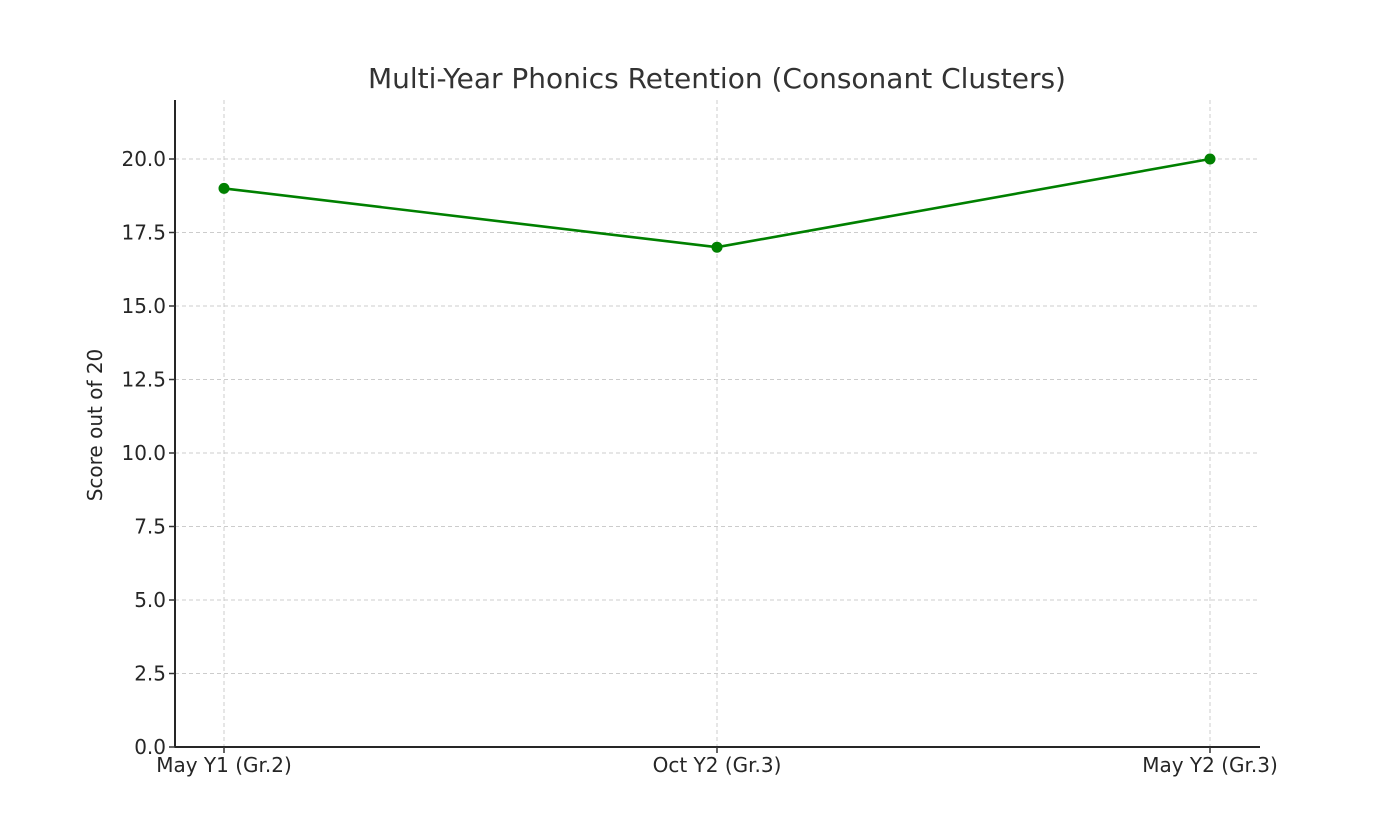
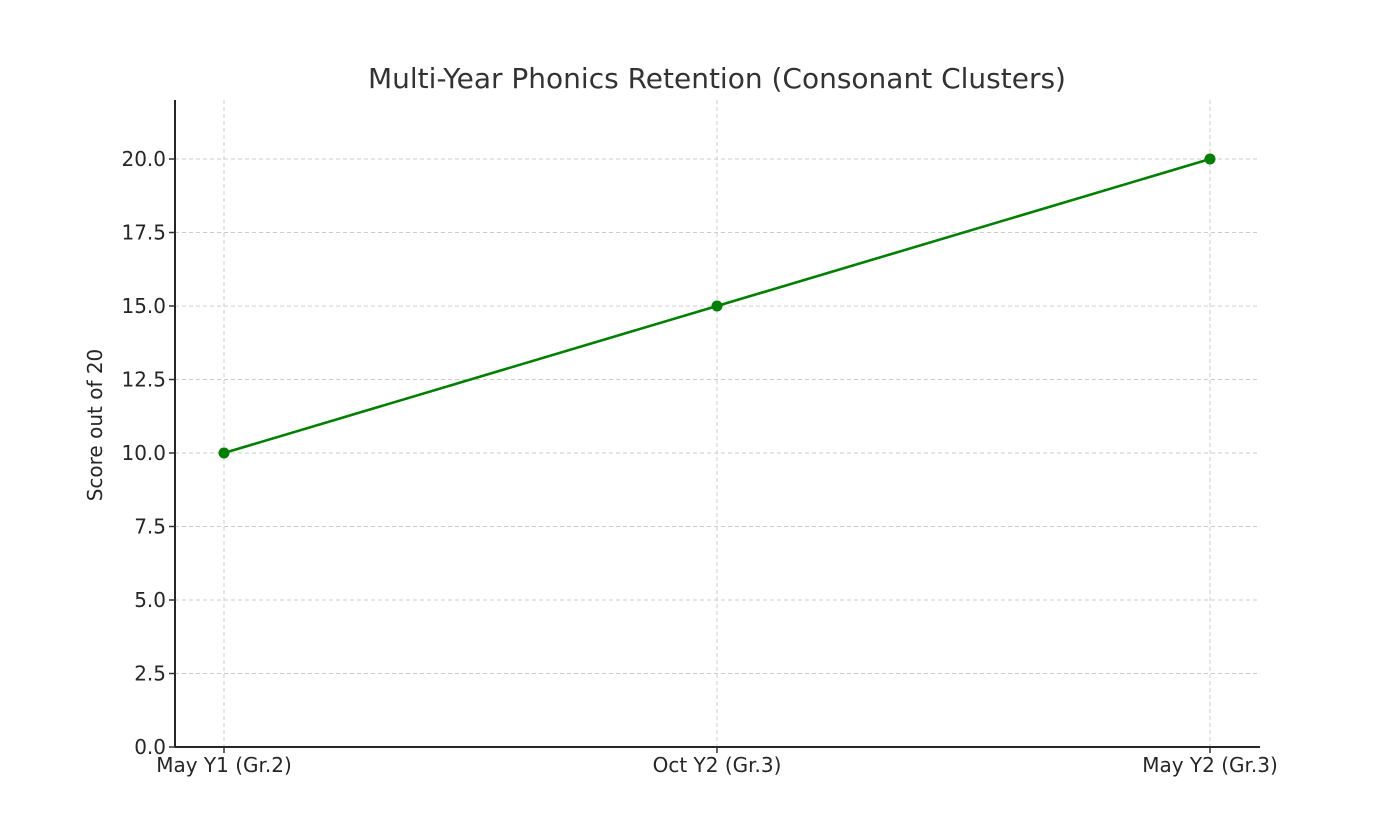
May Y1 (Gr.2): 19 -> 10
Oct Y2 (Gr.3): 17 -> 15
